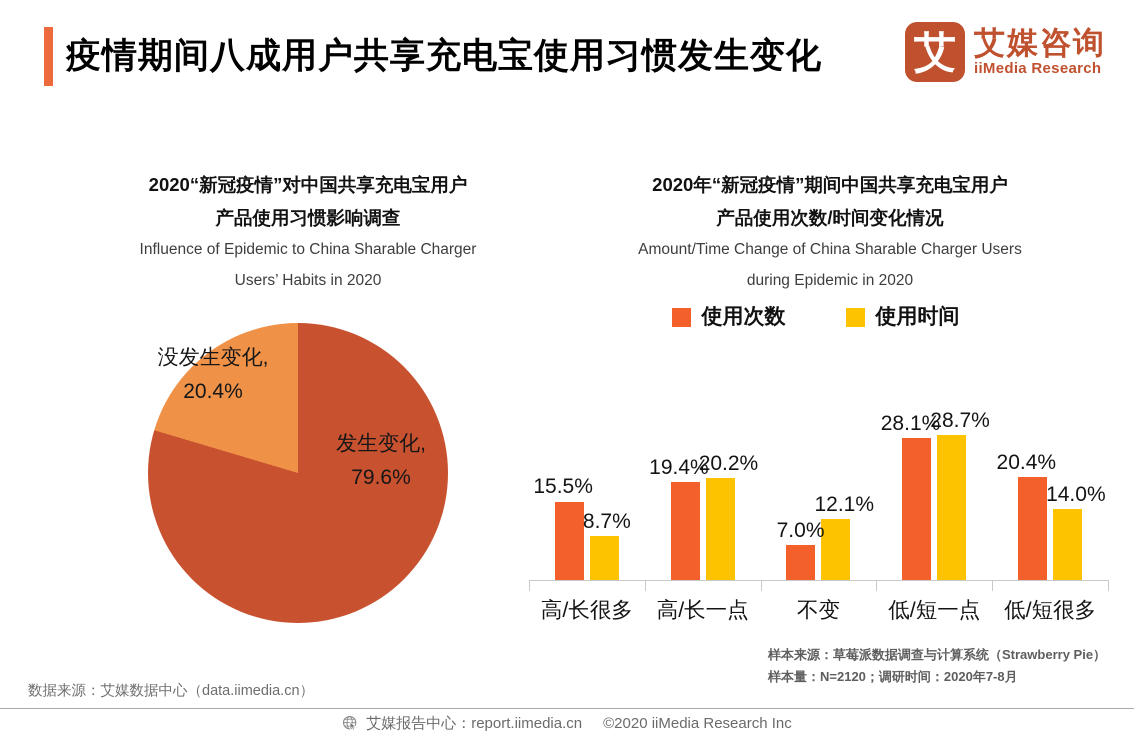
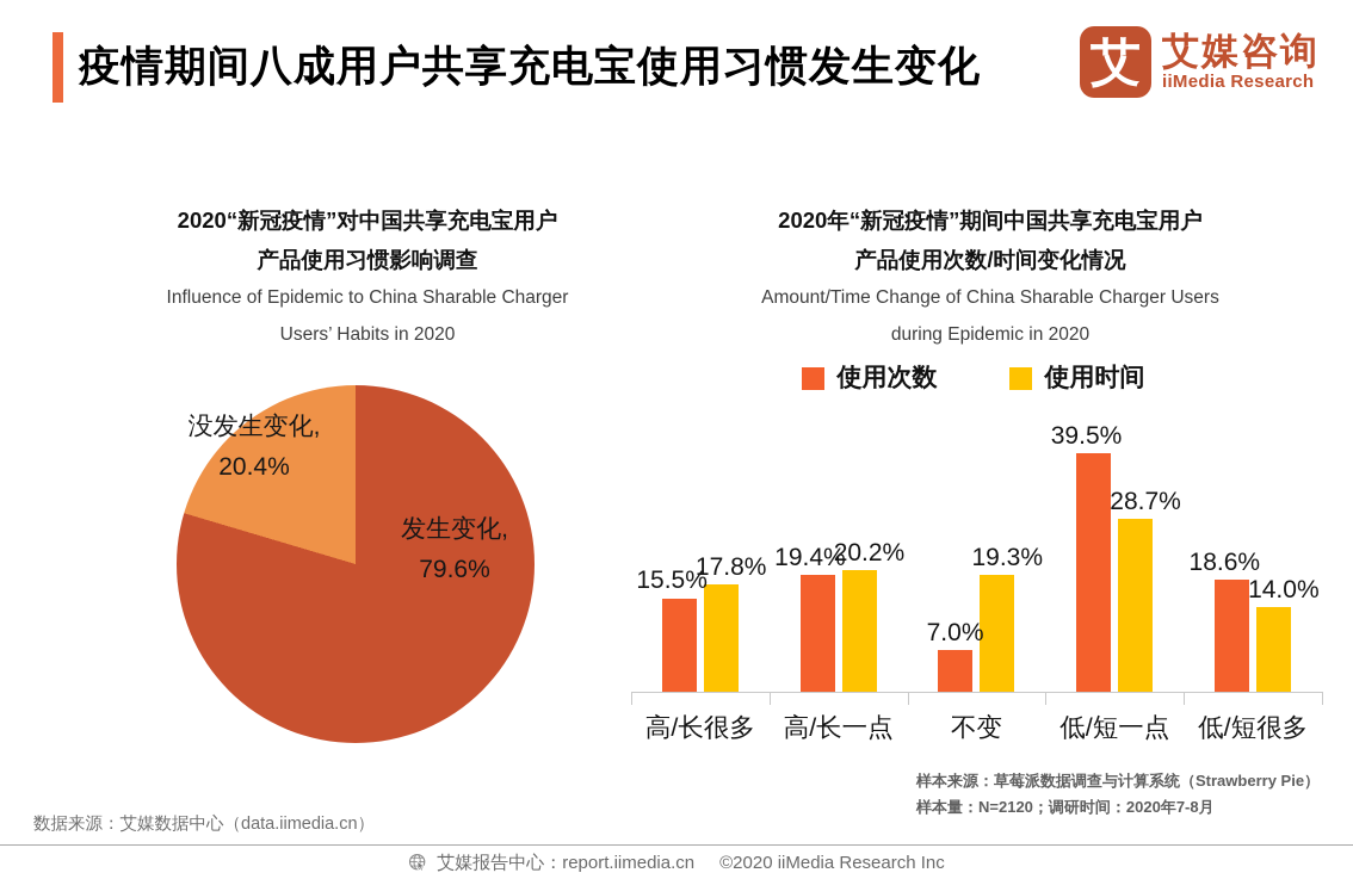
2020年“新冠疫情”期间中国共享充电宝用户产品使用次数/时间变化情况/使用时间/高/长很多: 8.7% -> 17.8%
2020年“新冠疫情”期间中国共享充电宝用户产品使用次数/时间变化情况/使用时间/不变: 12.1% -> 19.3%
2020年“新冠疫情”期间中国共享充电宝用户产品使用次数/时间变化情况/使用次数/低/短一点: 28.1% -> 39.5%
2020年“新冠疫情”期间中国共享充电宝用户产品使用次数/时间变化情况/使用次数/低/短很多: 20.4% -> 18.6%
